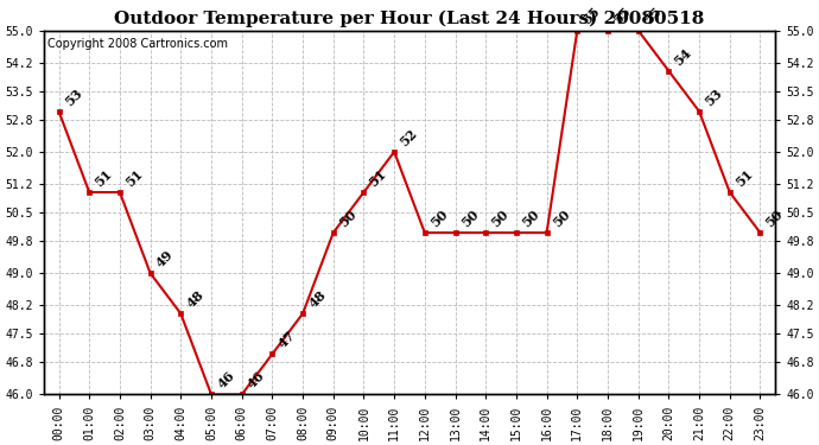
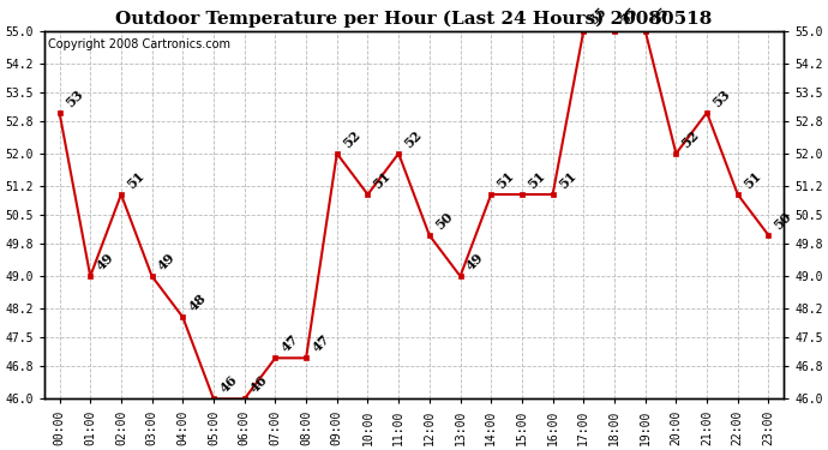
01:00: 51 -> 49
08:00: 48 -> 47
09:00: 50 -> 52
13:00: 50 -> 49
14:00: 50 -> 51
15:00: 50 -> 51
16:00: 50 -> 51
20:00: 54 -> 52
